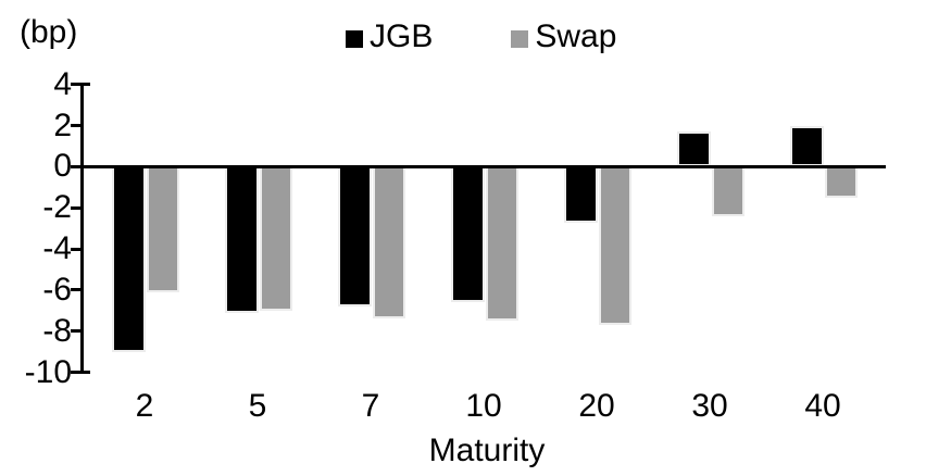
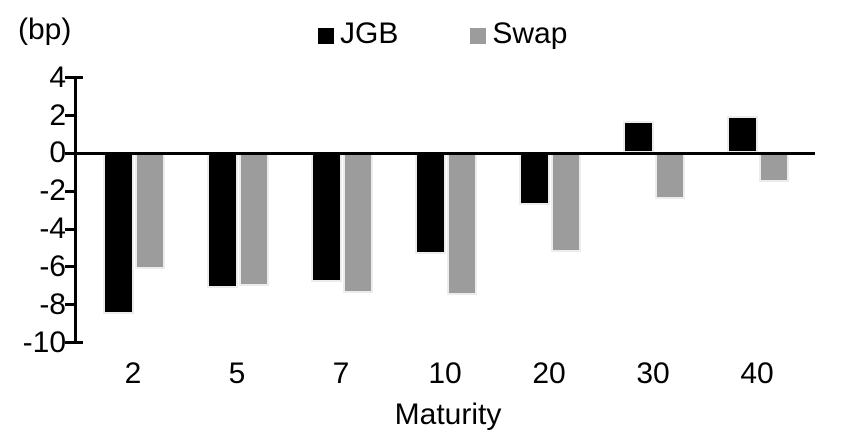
JGB/2: -9.0 -> -8.5
JGB/10: -6.6 -> -5.3
Swap/20: -7.7 -> -5.2
